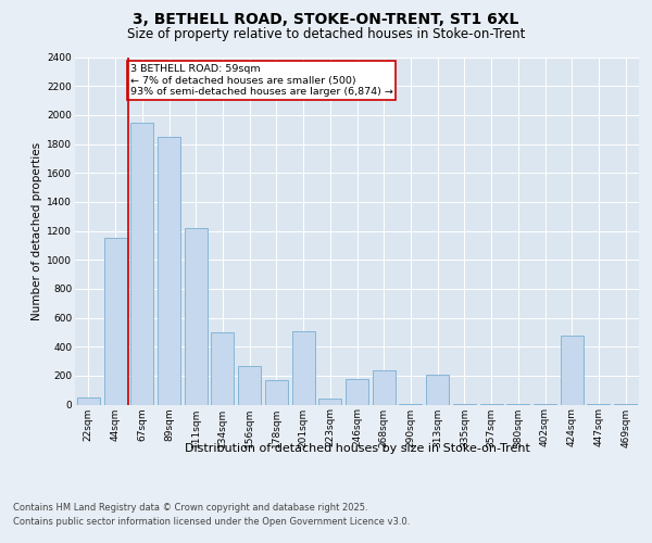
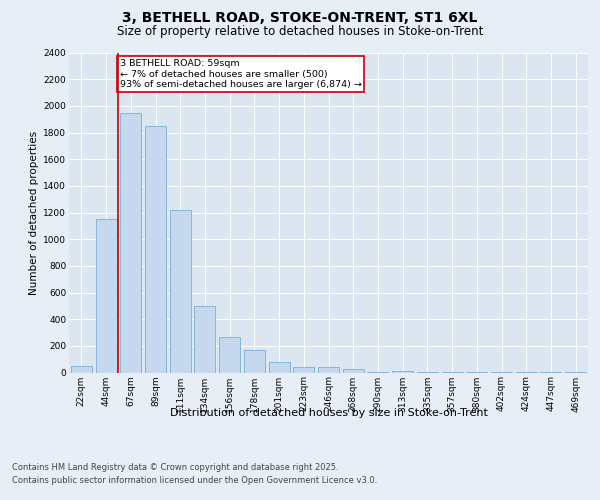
201sqm: 510 -> 80
246sqm: 180 -> 40
268sqm: 240 -> 30
313sqm: 210 -> 20
424sqm: 480 -> 0
